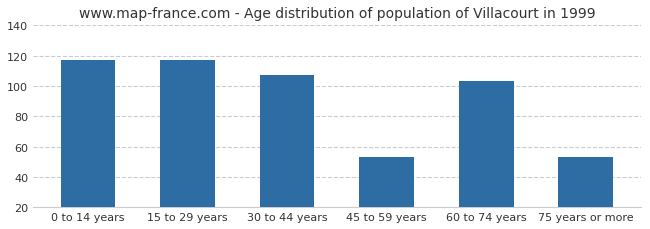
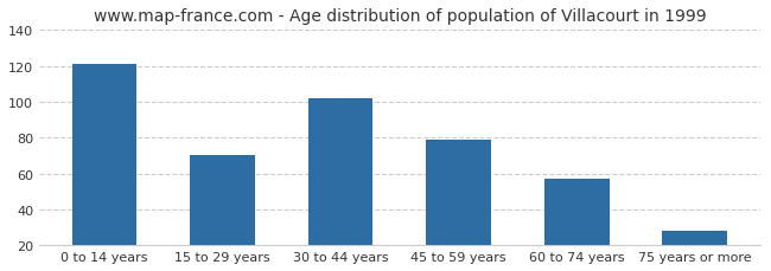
0 to 14 years: 117 -> 121
15 to 29 years: 117 -> 70
30 to 44 years: 107 -> 102
45 to 59 years: 53 -> 79
60 to 74 years: 103 -> 57
75 years or more: 53 -> 28
